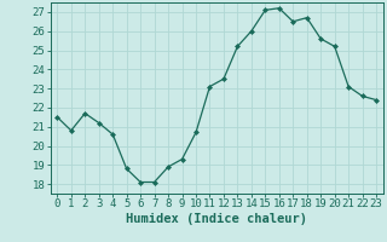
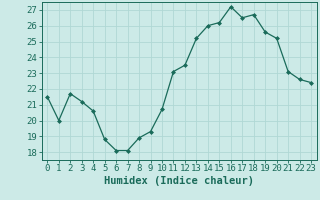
1: 20.8 -> 20.0
15: 27.1 -> 26.2
